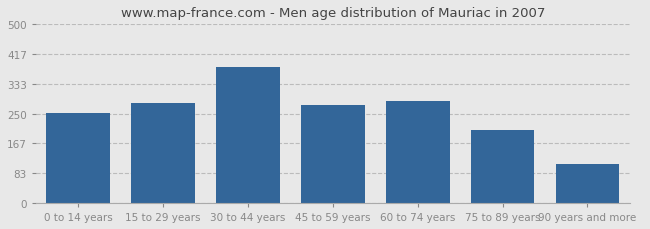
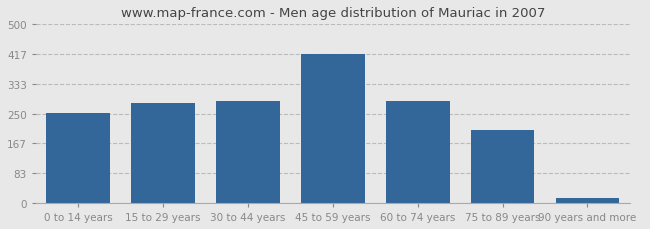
30 to 44 years: 380 -> 285
45 to 59 years: 275 -> 417
90 years and more: 110 -> 15
